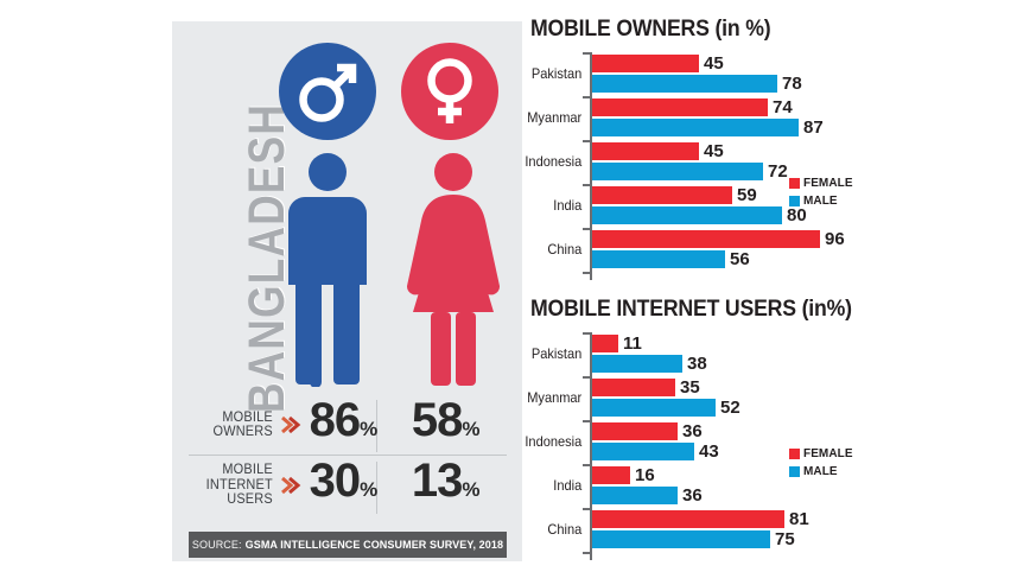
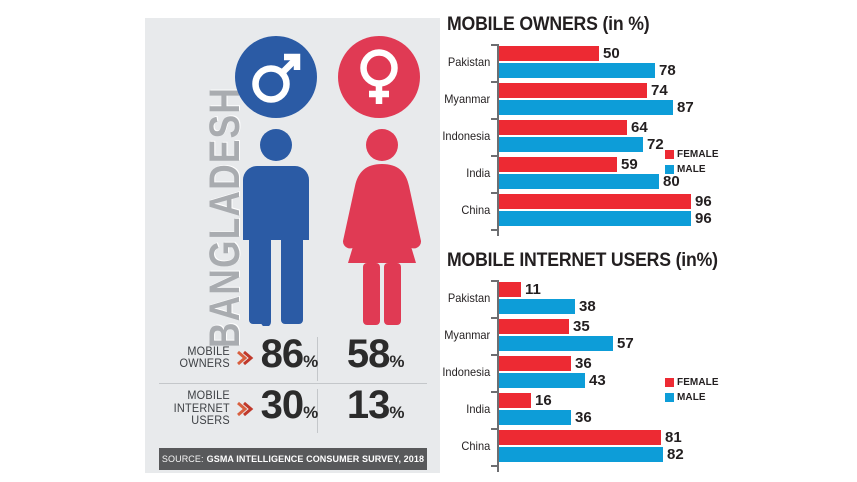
MOBILE OWNERS (in %)/FEMALE/Pakistan: 45 -> 50
MOBILE OWNERS (in %)/FEMALE/Indonesia: 45 -> 64
MOBILE OWNERS (in %)/MALE/China: 56 -> 96
MOBILE INTERNET USERS (in%)/MALE/Myanmar: 52 -> 57
MOBILE INTERNET USERS (in%)/MALE/China: 75 -> 82
